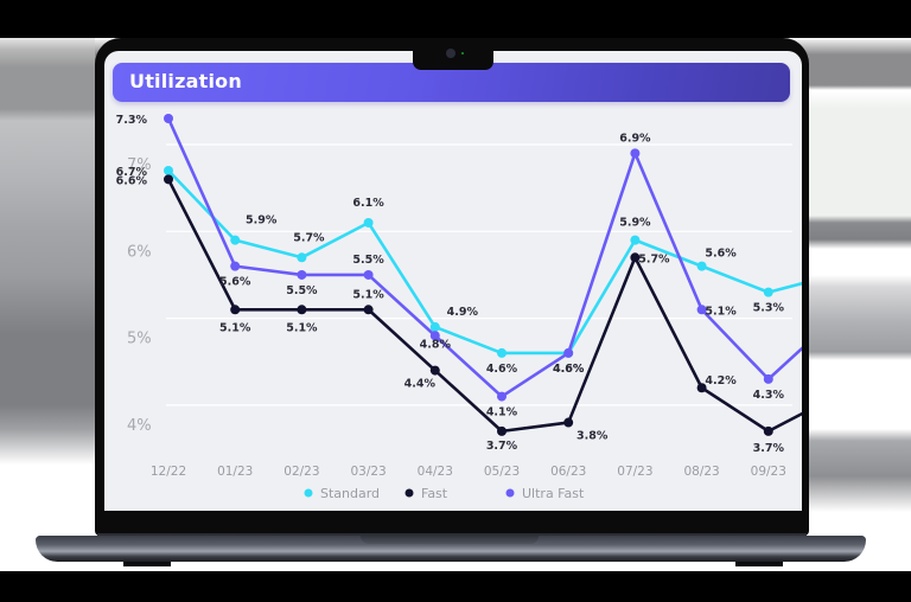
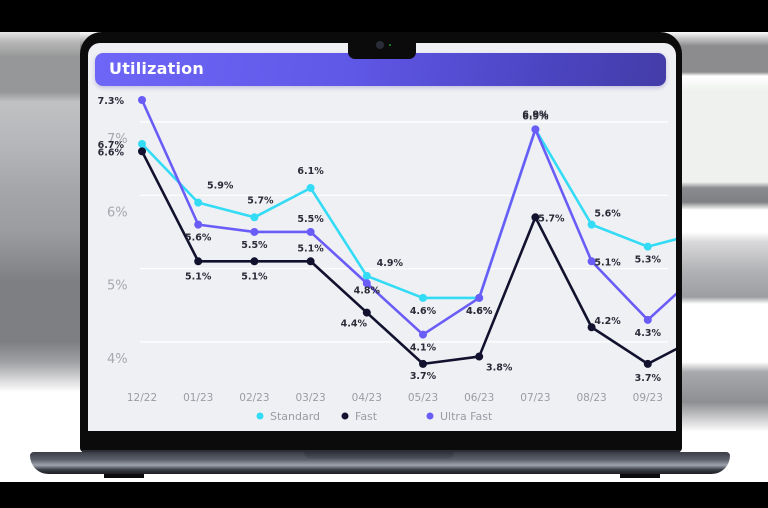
Standard/07/23: 5.9% -> 6.9%
